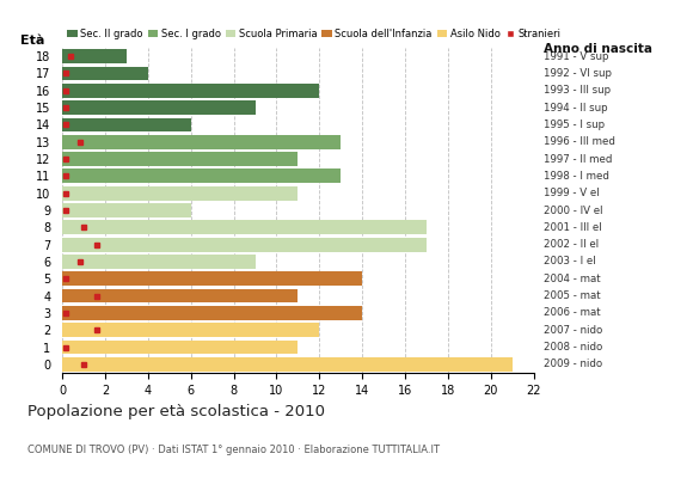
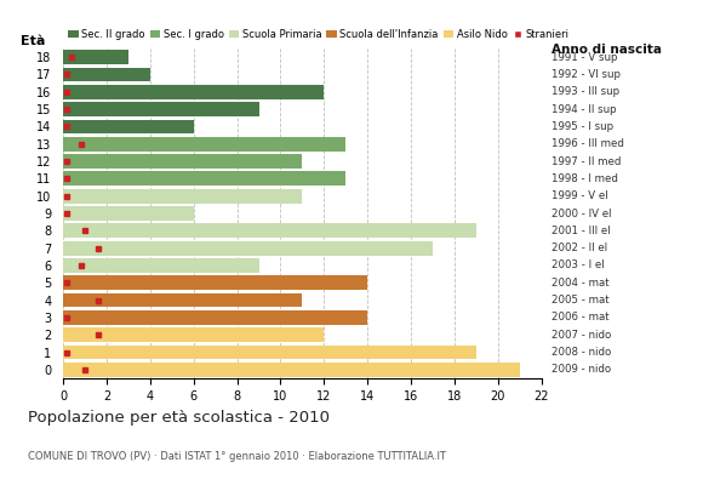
8: 17 -> 19
1: 11 -> 19
